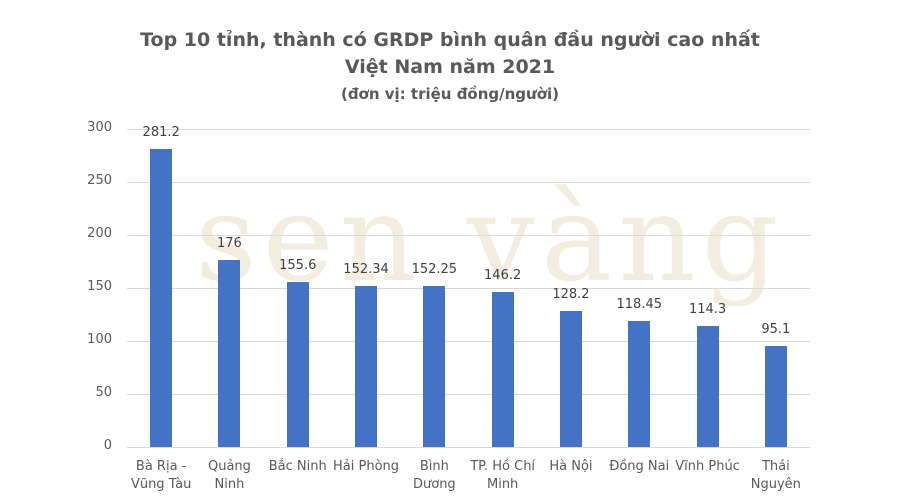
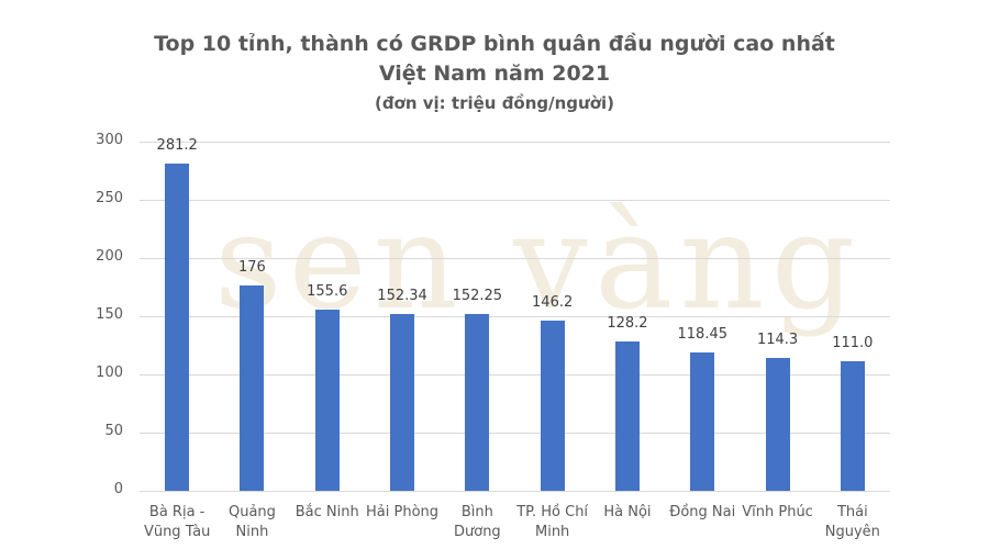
Thái Nguyên: 95.1 -> 111.0
